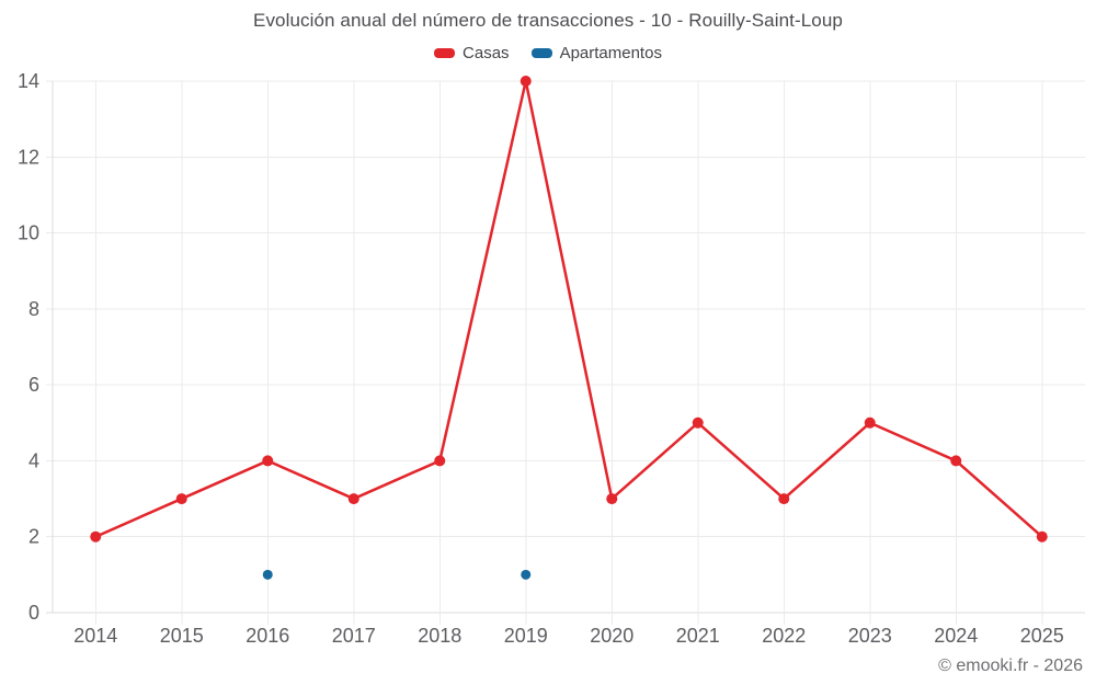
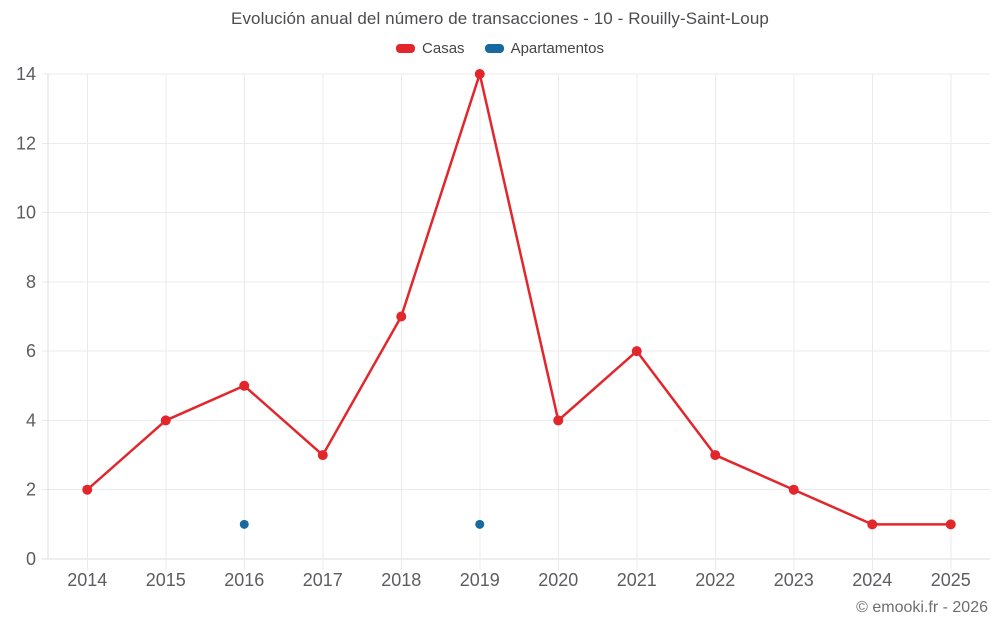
Casas/2015: 3 -> 4
Casas/2016: 4 -> 5
Casas/2018: 4 -> 7
Casas/2020: 3 -> 4
Casas/2021: 5 -> 6
Casas/2023: 5 -> 2
Casas/2024: 4 -> 1
Casas/2025: 2 -> 1
